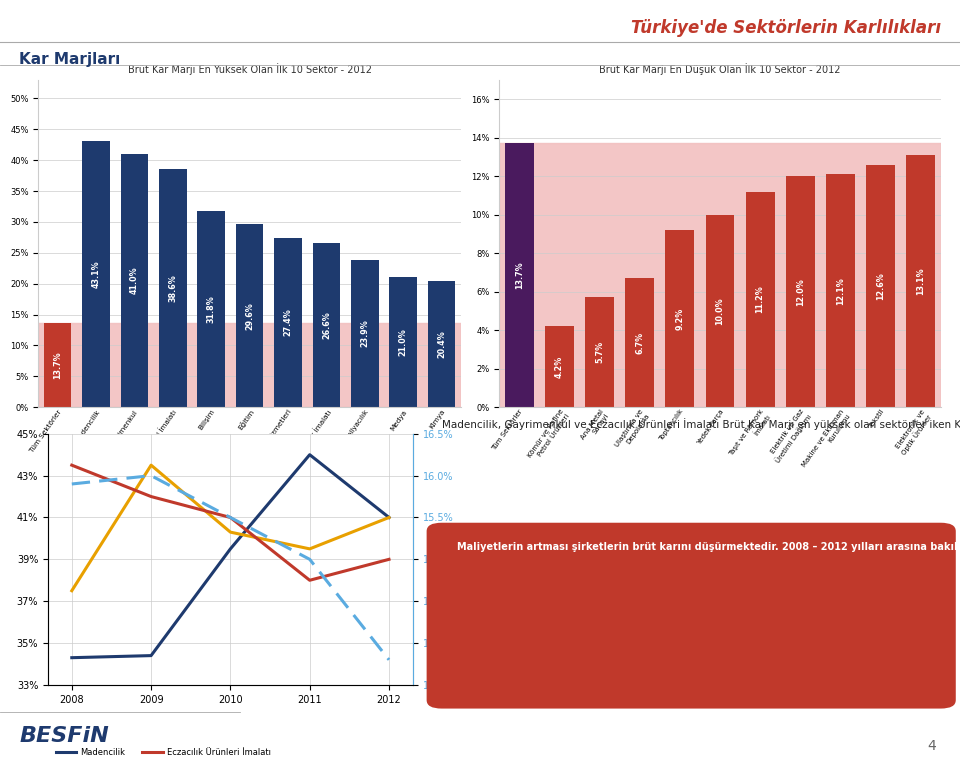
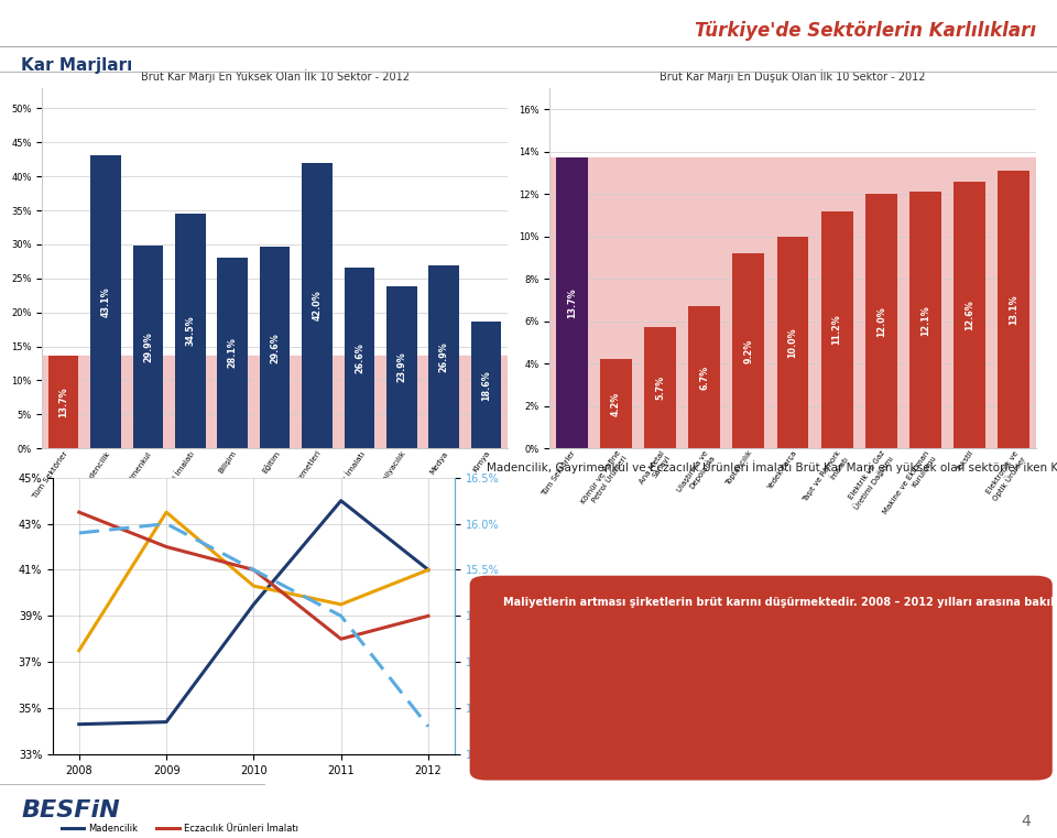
Brüt Kar Marjı En Yüksek Olan İlk 10 Sektör - 2012/Gayrimenkul: 41.0% -> 29.9%
Brüt Kar Marjı En Yüksek Olan İlk 10 Sektör - 2012/Eczacılık Ürünleri İmalatı: 38.6% -> 34.5%
Brüt Kar Marjı En Yüksek Olan İlk 10 Sektör - 2012/Bilişim: 31.8% -> 28.1%
Brüt Kar Marjı En Yüksek Olan İlk 10 Sektör - 2012/Konaklama ve Yiyecek Hizmetleri: 27.4% -> 42.0%
Brüt Kar Marjı En Yüksek Olan İlk 10 Sektör - 2012/Medya: 21.0% -> 26.9%
Brüt Kar Marjı En Yüksek Olan İlk 10 Sektör - 2012/Kimya: 20.4% -> 18.6%
